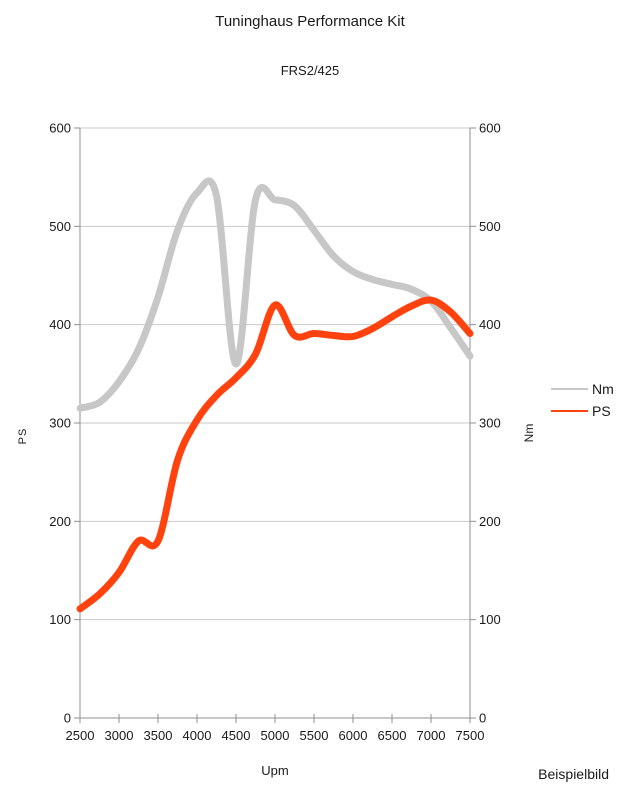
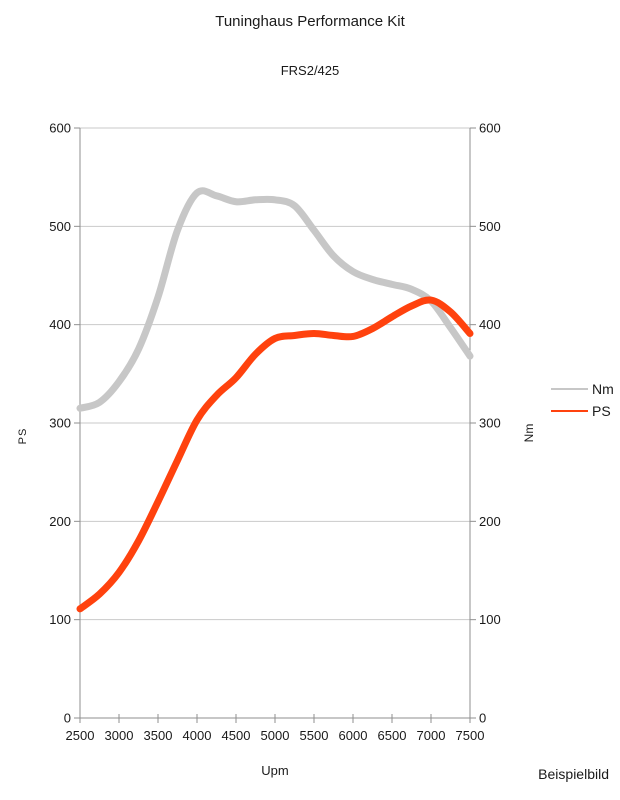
PS/3500: 180 -> 220
Nm/4500: 360 -> 520
PS/5000: 420 -> 390
